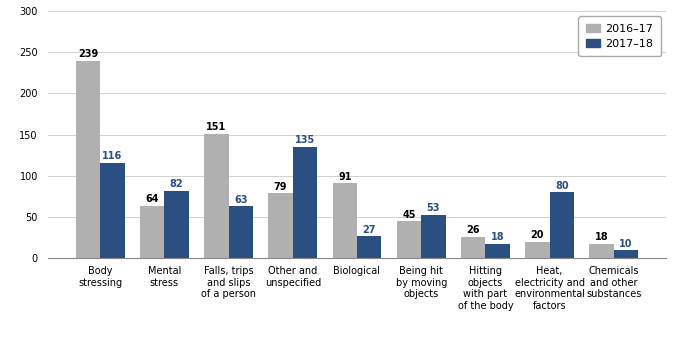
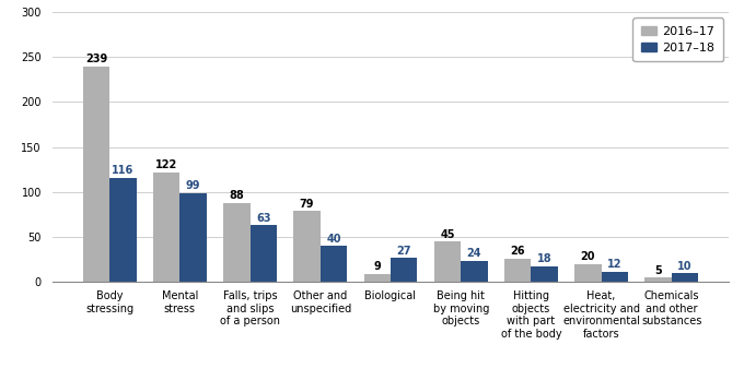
2016–17/Mental stress: 64 -> 122
2017–18/Mental stress: 82 -> 99
2016–17/Falls, trips and slips of a person: 151 -> 88
2017–18/Other and unspecified: 135 -> 40
2016–17/Biological: 91 -> 9
2017–18/Being hit by moving objects: 53 -> 24
2017–18/Heat, electricity and environmental factors: 80 -> 12
2016–17/Chemicals and other substances: 18 -> 5
